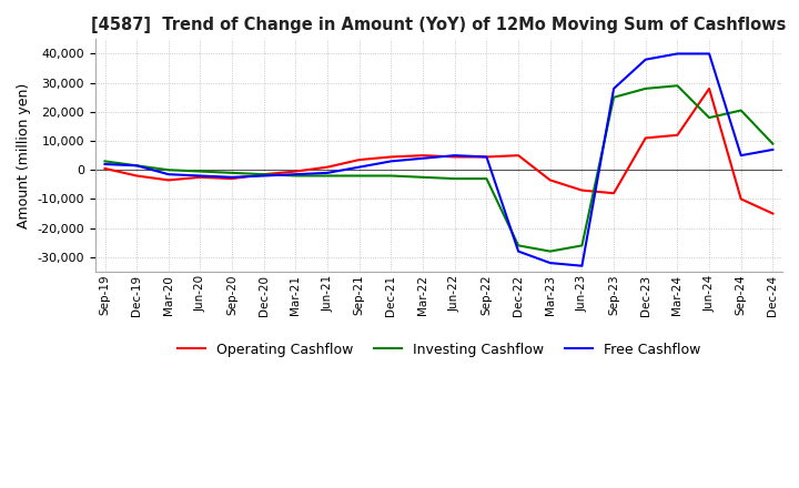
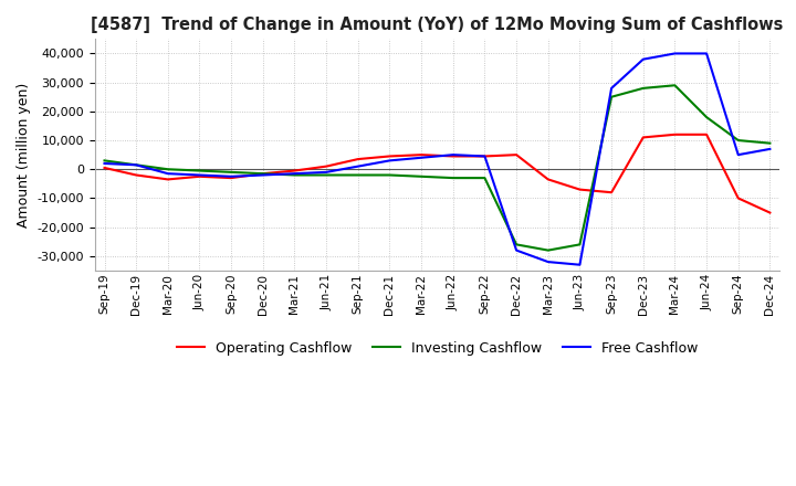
Operating Cashflow/Jun-24: 28,000 -> 12,000
Investing Cashflow/Sep-24: 20,500 -> 10,000
